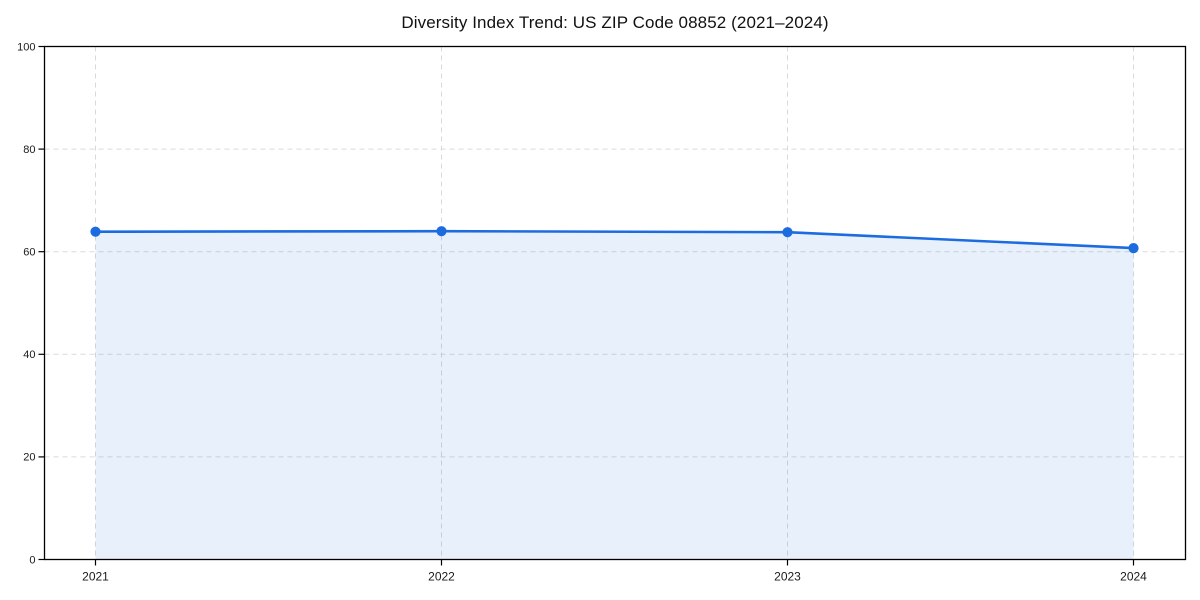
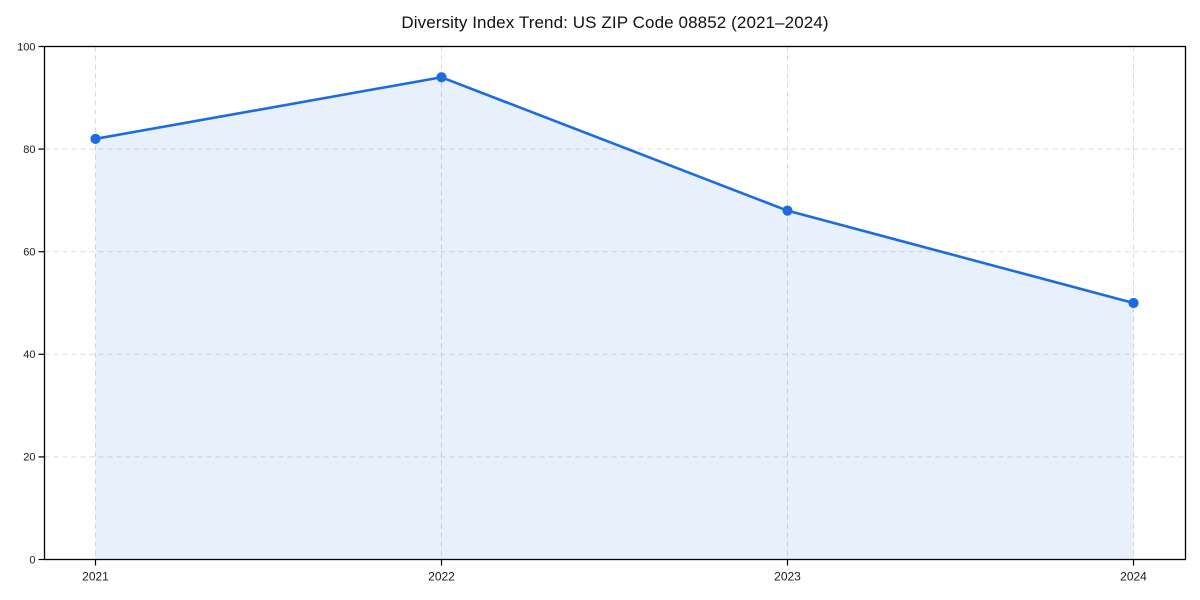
2021: 64 -> 82
2022: 64 -> 94
2023: 64 -> 68
2024: 61 -> 50
